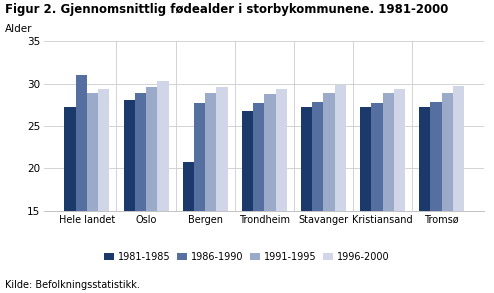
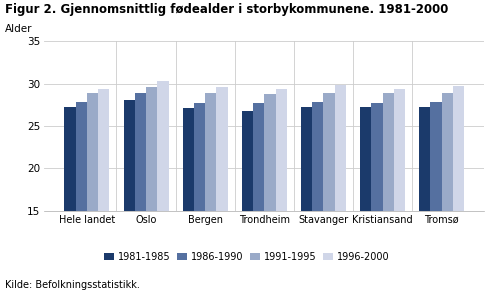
1986-1990/Hele landet: 31.0 -> 27.8
1981-1985/Bergen: 20.8 -> 27.1
